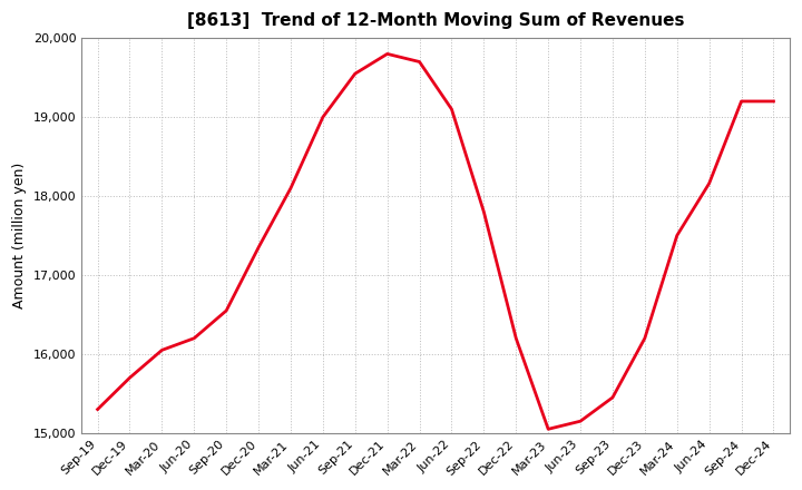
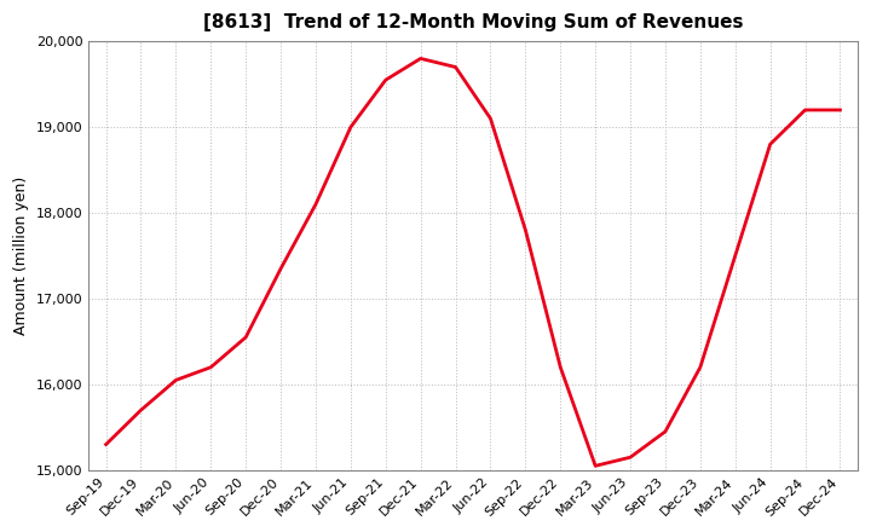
Jun-24: 18,160 -> 18,800
